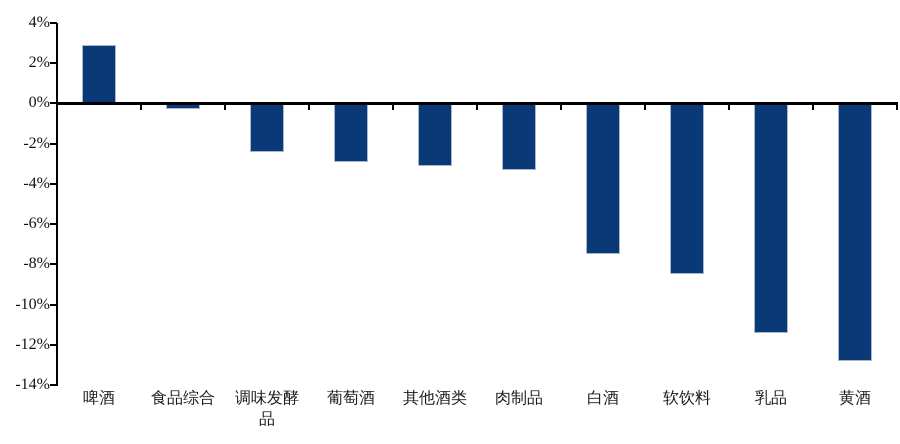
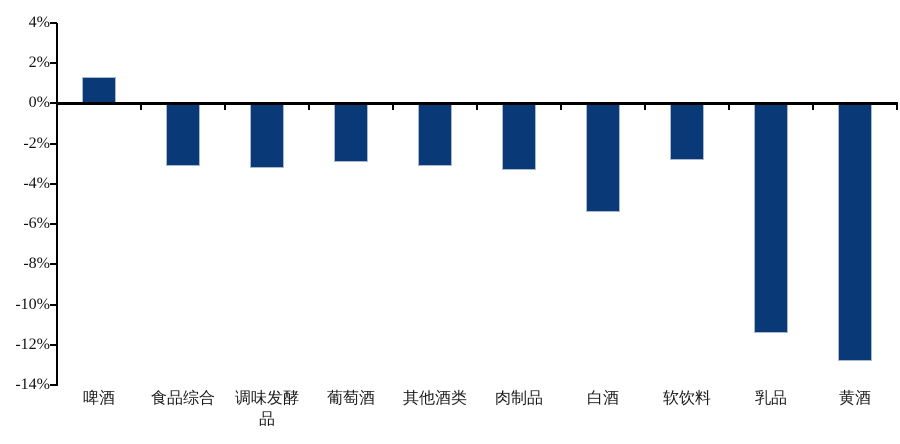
啤酒: 2.9% -> 1.3%
食品综合: -0.3% -> -3.1%
调味发酵品: -2.4% -> -3.2%
白酒: -7.5% -> -5.4%
软饮料: -8.5% -> -2.8%
